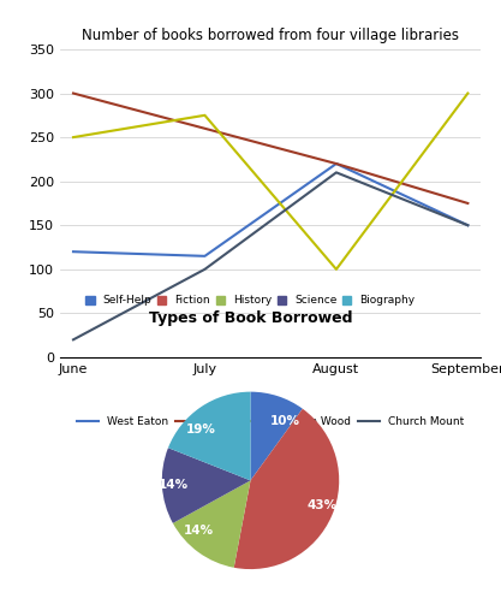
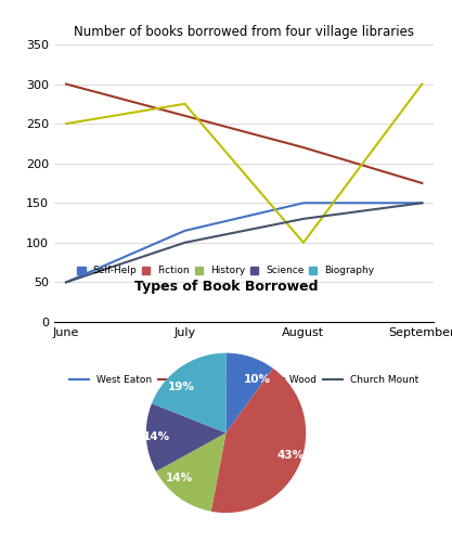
West Eaton/June: 120 -> 50
Church Mount/June: 20 -> 50
West Eaton/August: 220 -> 150
Church Mount/August: 210 -> 130
